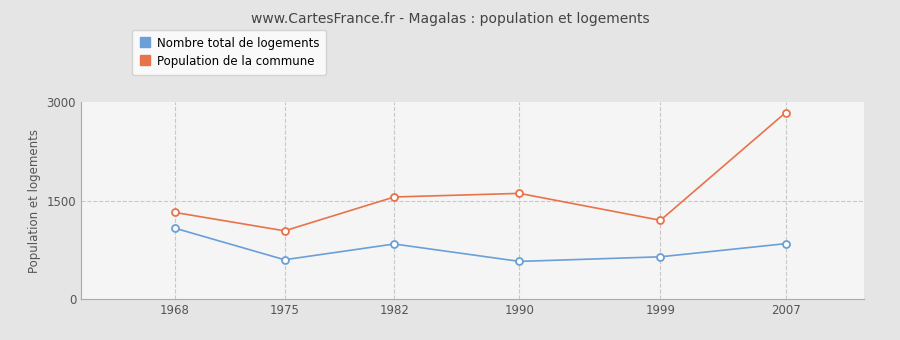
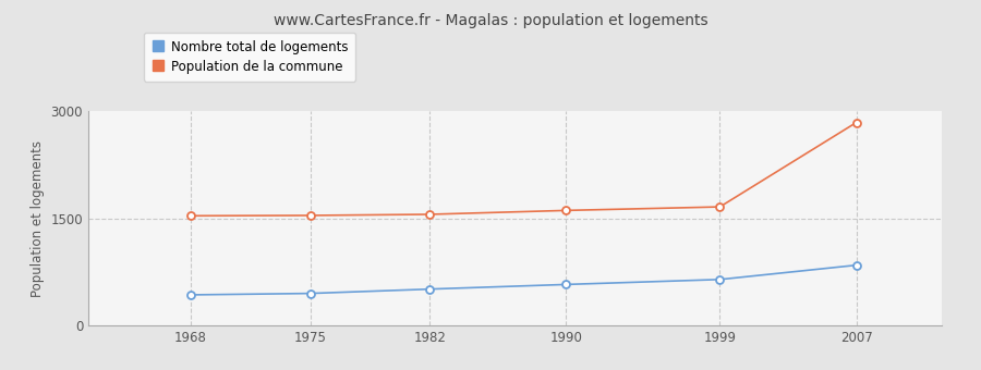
Nombre total de logements/1968: 1080 -> 430
Population de la commune/1968: 1320 -> 1540
Nombre total de logements/1975: 600 -> 450
Population de la commune/1975: 1040 -> 1540
Nombre total de logements/1982: 840 -> 510
Population de la commune/1999: 1200 -> 1660
